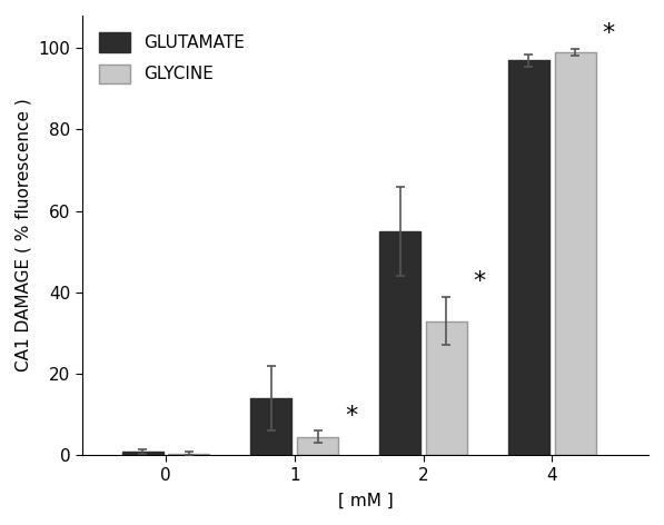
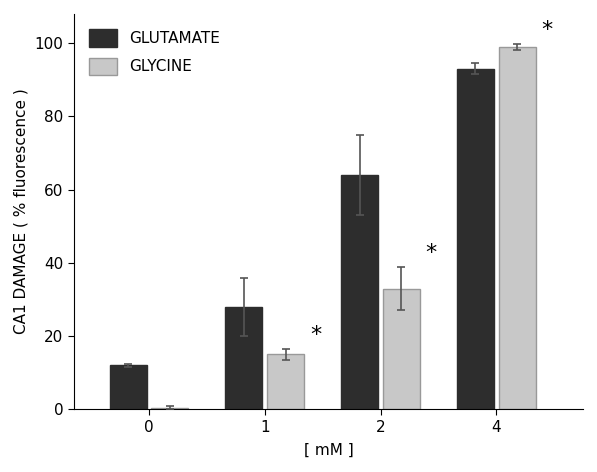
GLUTAMATE/0: 1 -> 12
GLUTAMATE/1: 14 -> 28
GLYCINE/1: 4.5 -> 15.0
GLUTAMATE/2: 55 -> 64
GLUTAMATE/4: 97 -> 93
